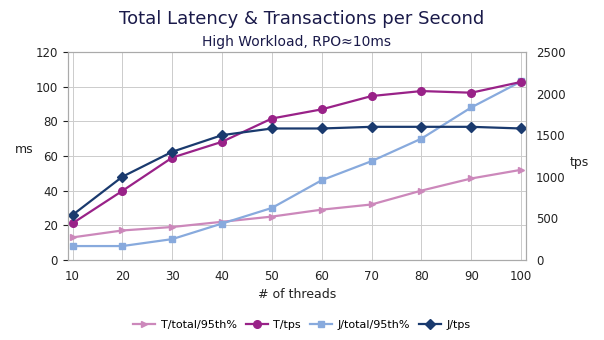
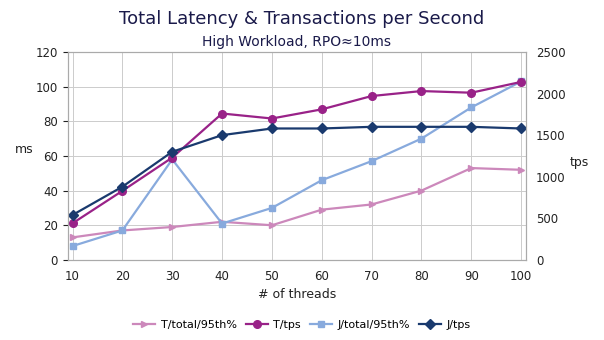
J/total/95th%/20: 8 -> 17
J/tps/20: 1000 -> 880
J/total/95th%/30: 12 -> 58
T/tps/40: 1420 -> 1760
T/total/95th%/50: 25 -> 20
T/total/95th%/90: 47 -> 53
